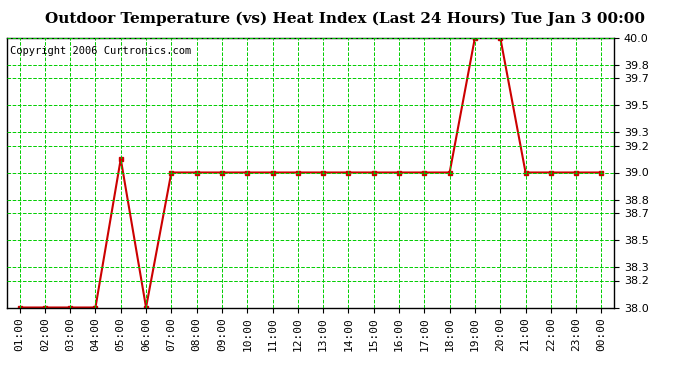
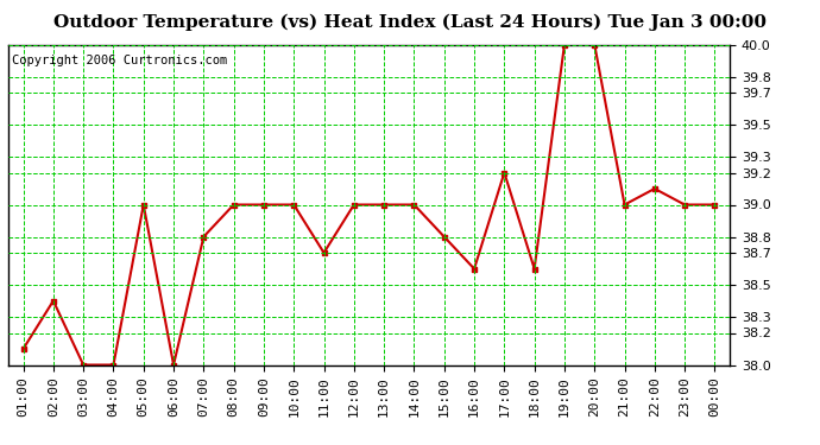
01:00: 38.0 -> 38.1
02:00: 38.0 -> 38.4
05:00: 39.1 -> 39.0
07:00: 39.0 -> 38.8
11:00: 39.0 -> 38.7
15:00: 39.0 -> 38.8
16:00: 39.0 -> 38.6
17:00: 39.0 -> 39.2
18:00: 39.0 -> 38.6
22:00: 39.0 -> 39.1
